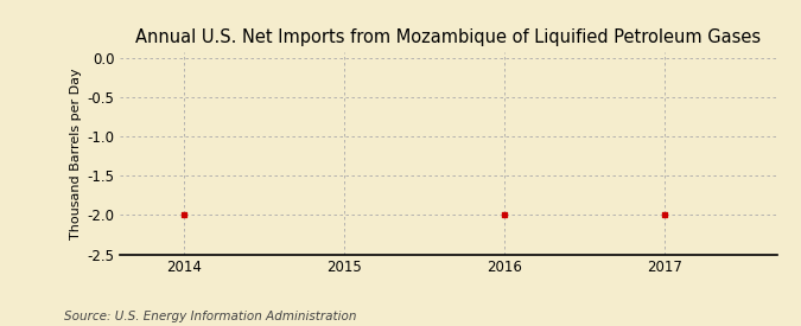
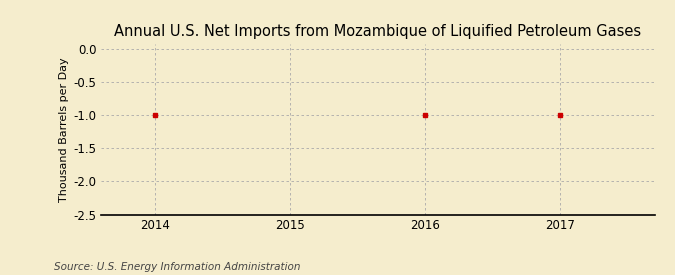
2014: -2 -> -1
2016: -2 -> -1
2017: -2 -> -1
